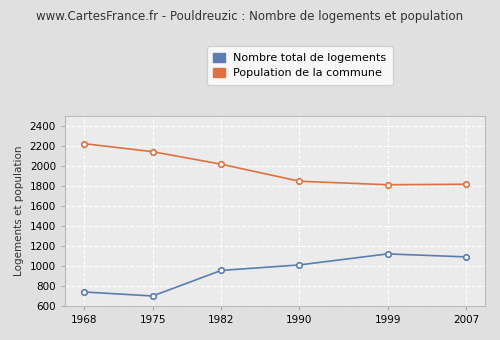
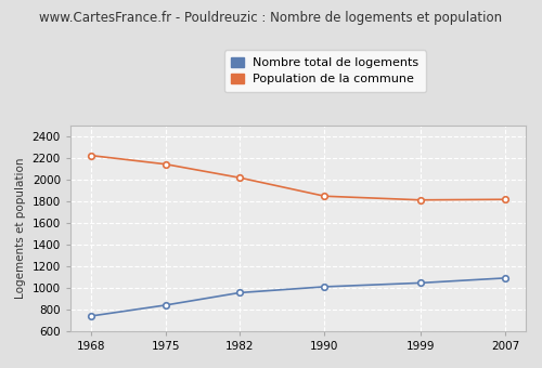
Nombre total de logements/1975: 700 -> 840
Nombre total de logements/1999: 1120 -> 1040
